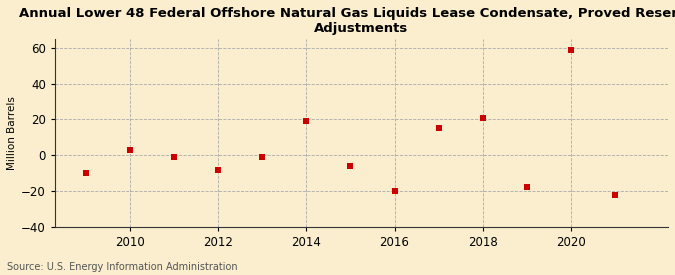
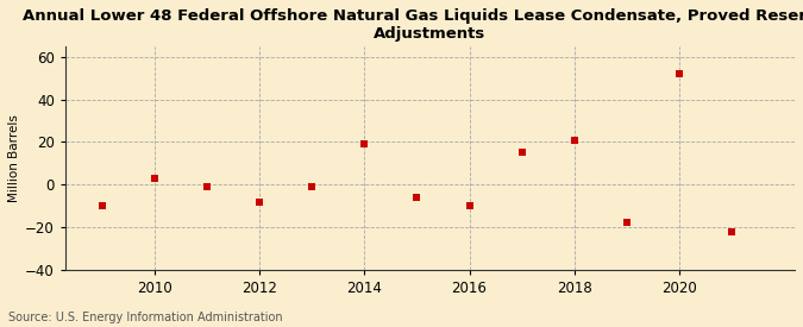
2016: -20 -> -10
2020: 59 -> 52
